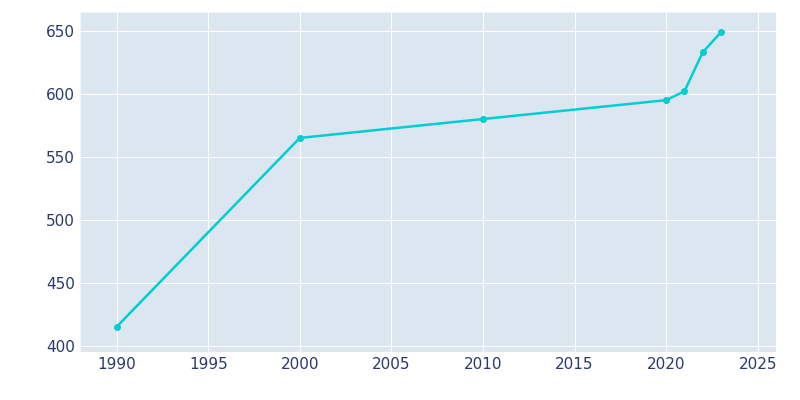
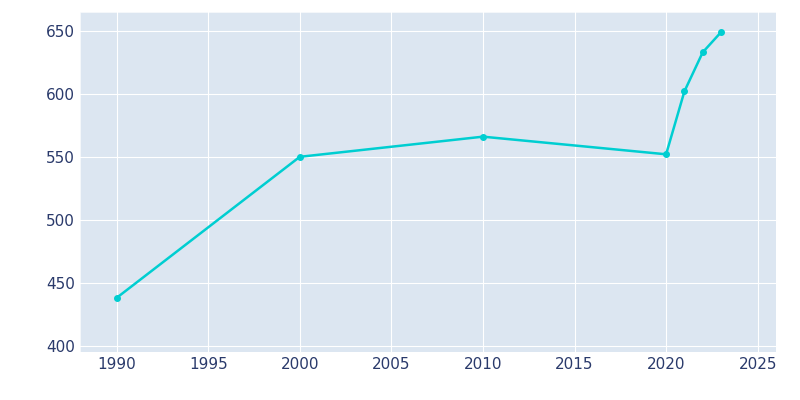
1990: 415 -> 438
2000: 565 -> 550
2010: 580 -> 566
2020: 595 -> 552
